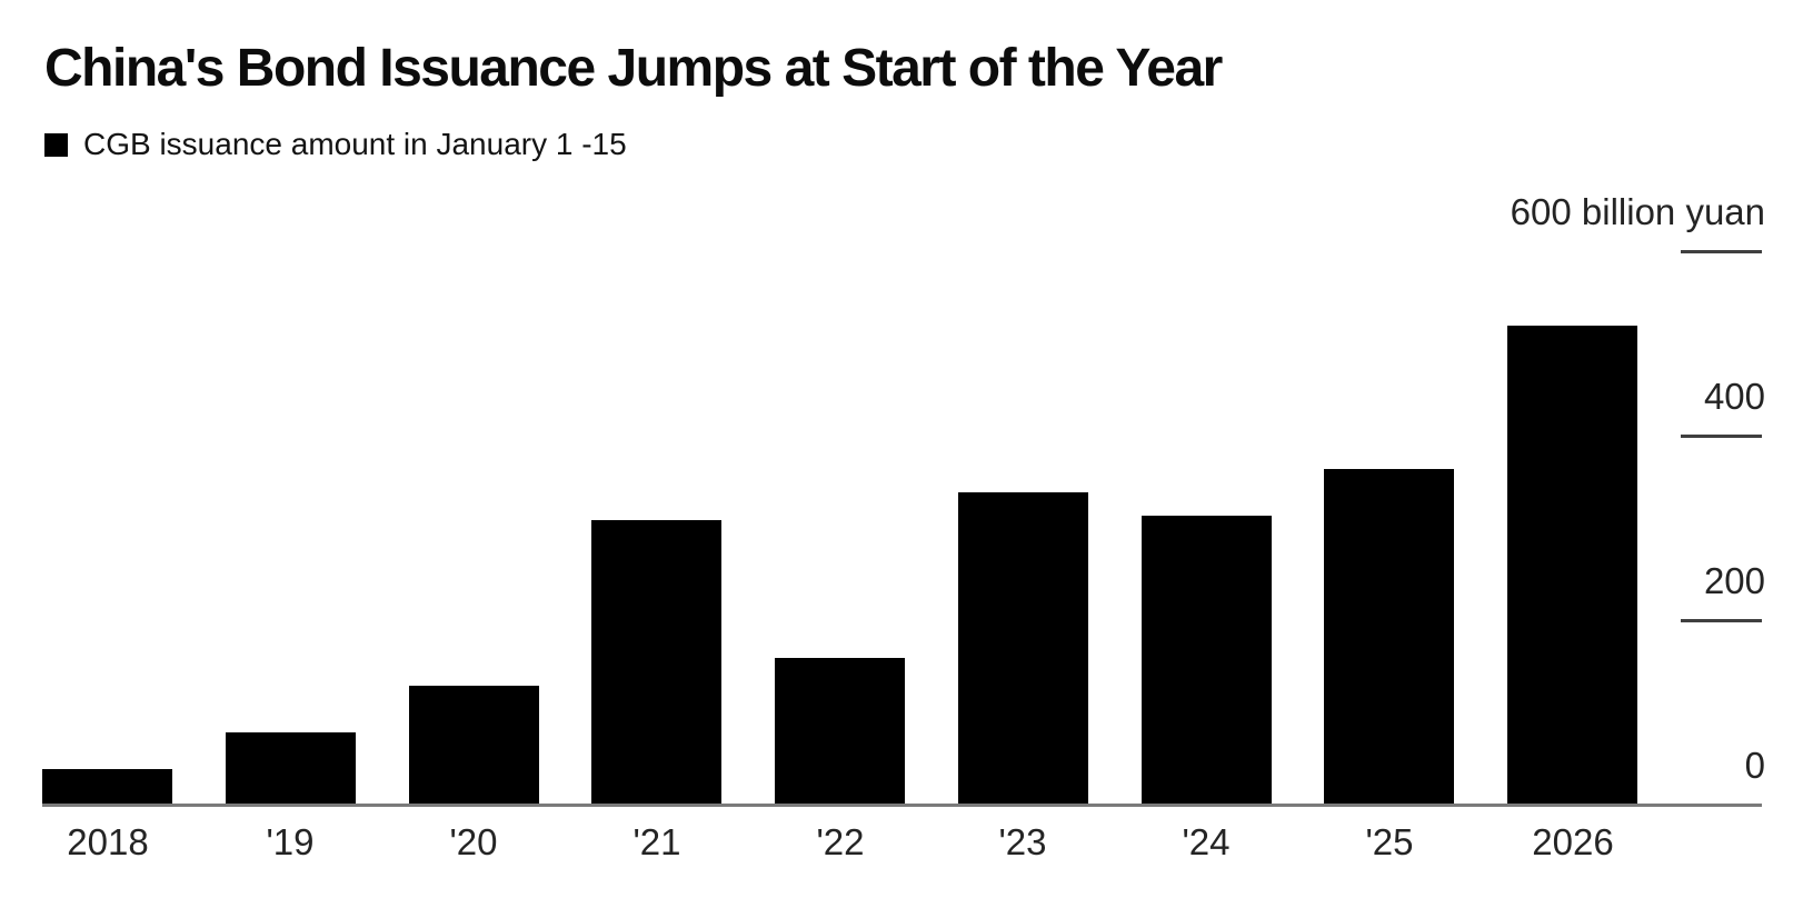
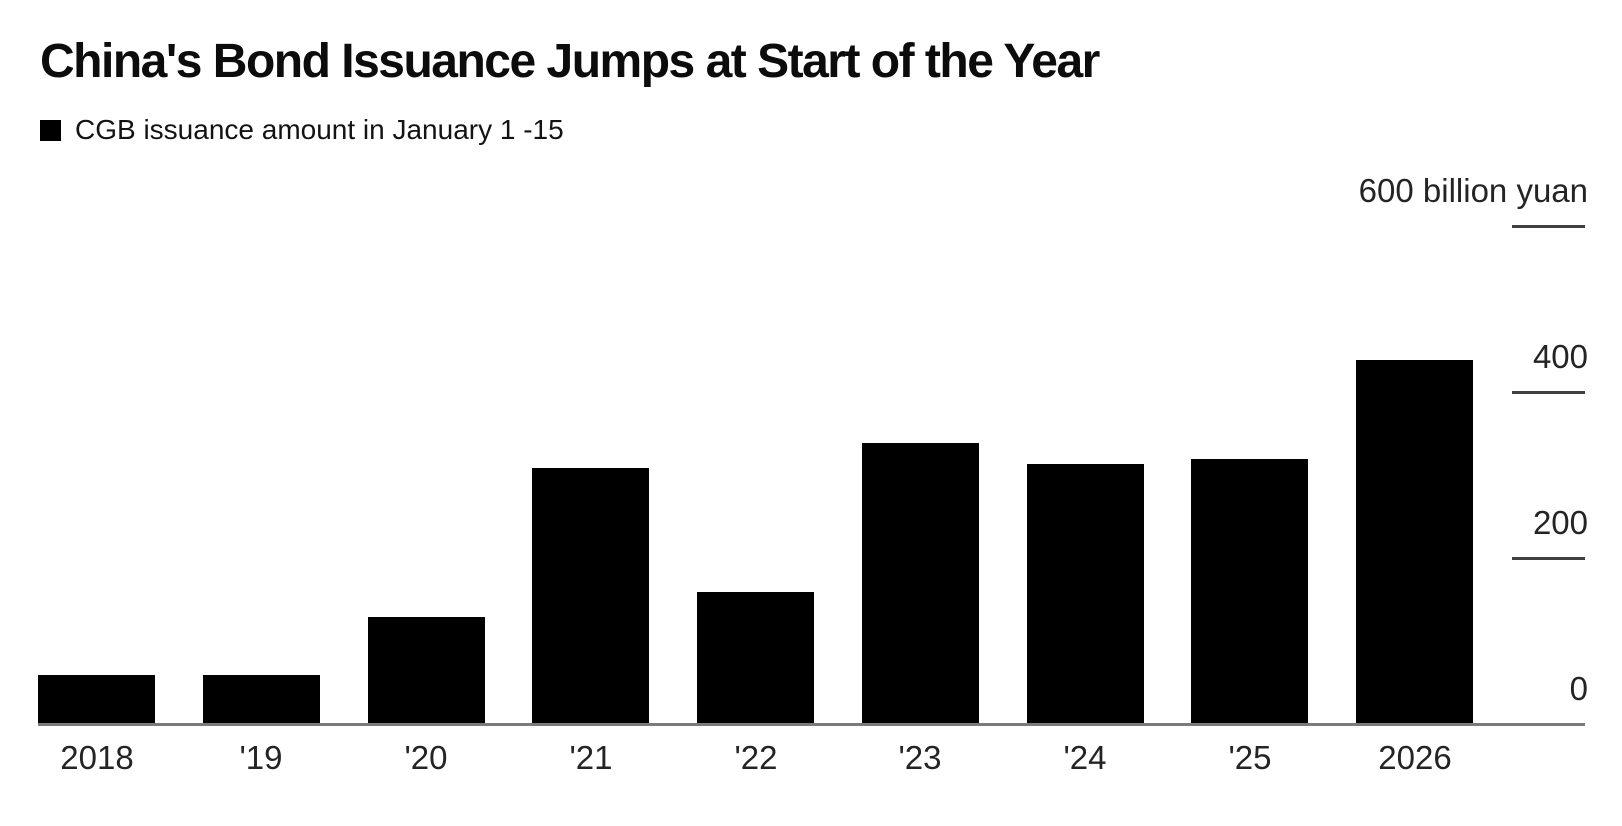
2018: 40 -> 60
'19: 80 -> 60
'25: 360 -> 320
2026: 520 -> 440
